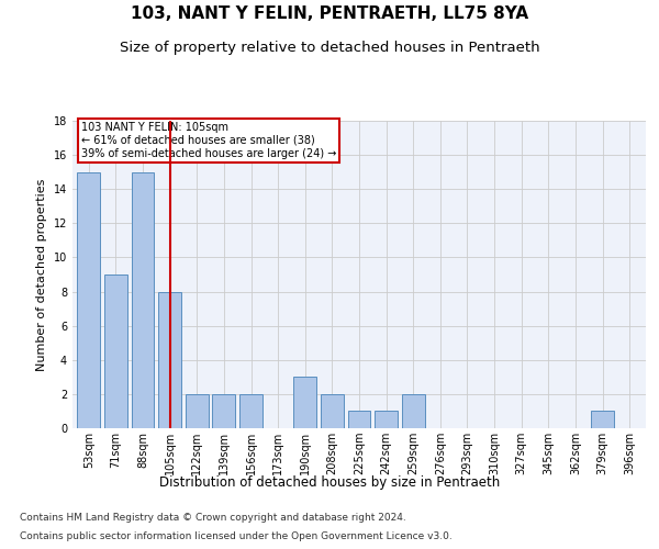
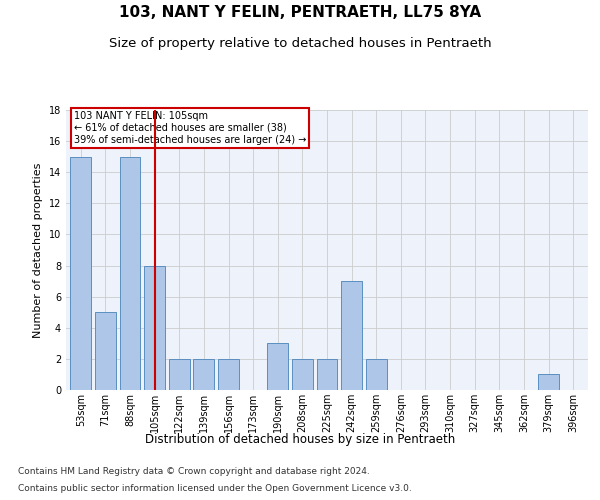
71sqm: 9 -> 5
225sqm: 1 -> 2
242sqm: 1 -> 7
